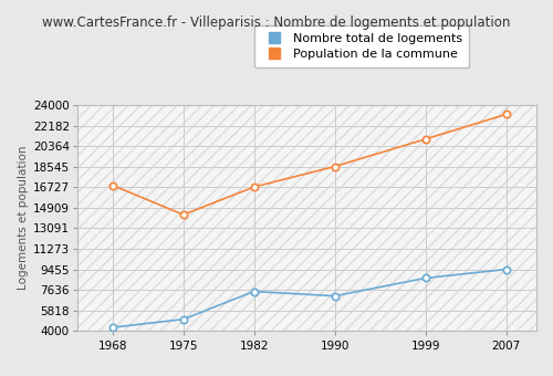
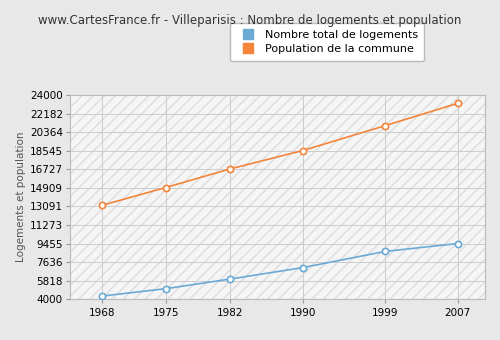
Population de la commune/1968: 16900 -> 13200
Population de la commune/1975: 14300 -> 15000
Nombre total de logements/1982: 7500 -> 6000
